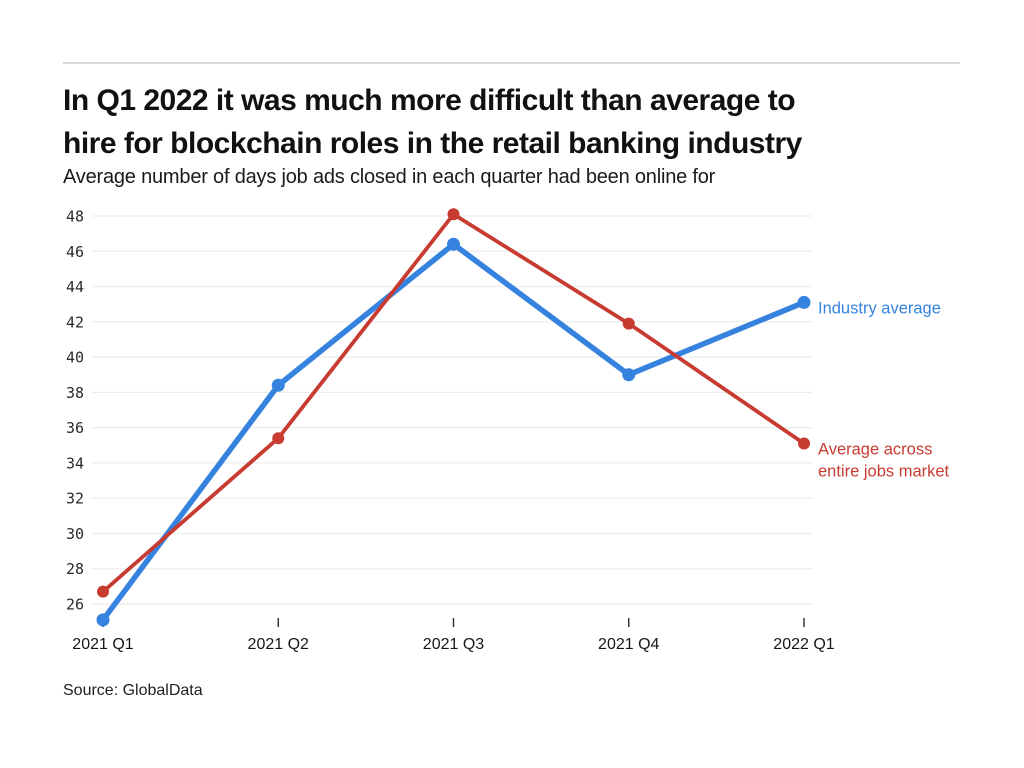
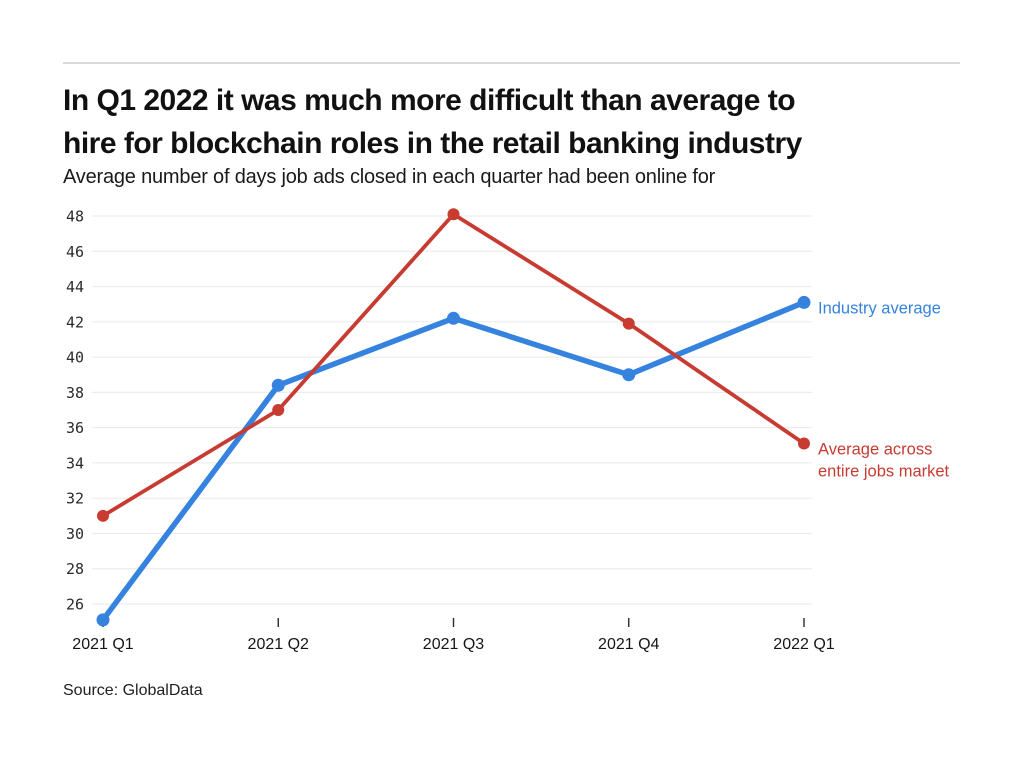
Average across entire jobs market/2021 Q1: 26.7 -> 31.0
Average across entire jobs market/2021 Q2: 35.4 -> 37.0
Industry average/2021 Q3: 46.4 -> 42.2
